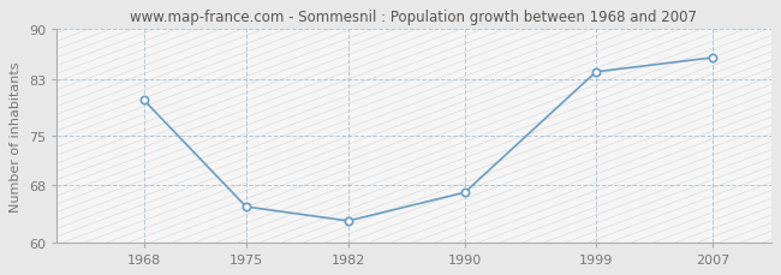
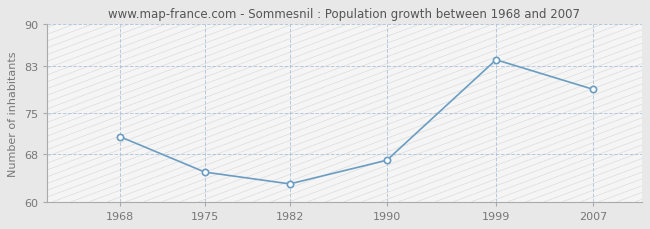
1968: 80 -> 71
2007: 86 -> 79
